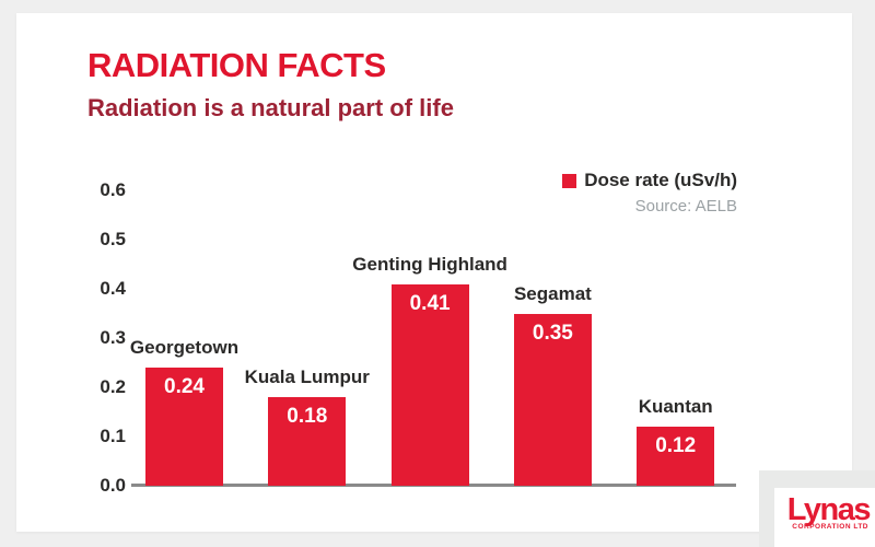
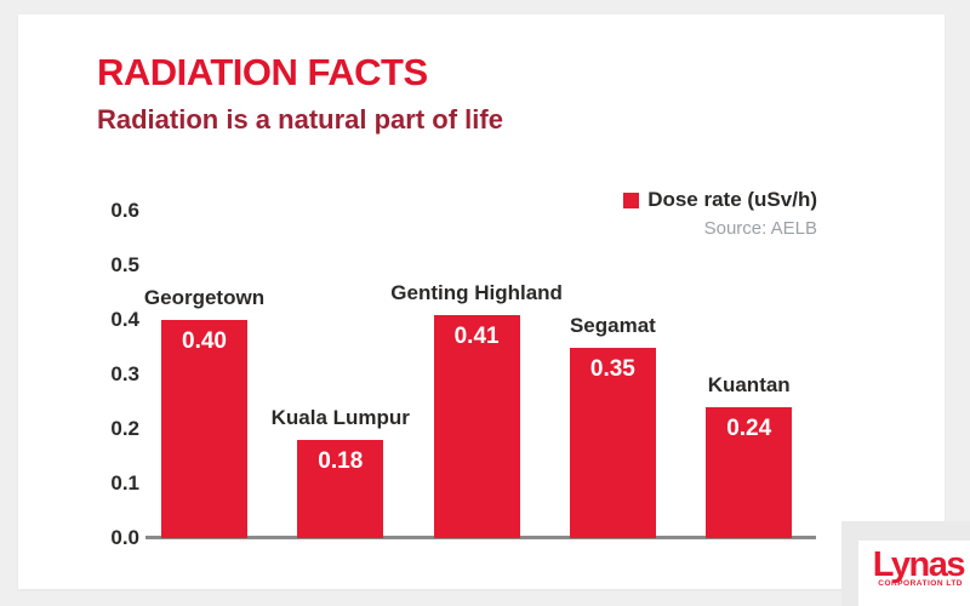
Georgetown: 0.24 -> 0.40
Kuantan: 0.12 -> 0.24
